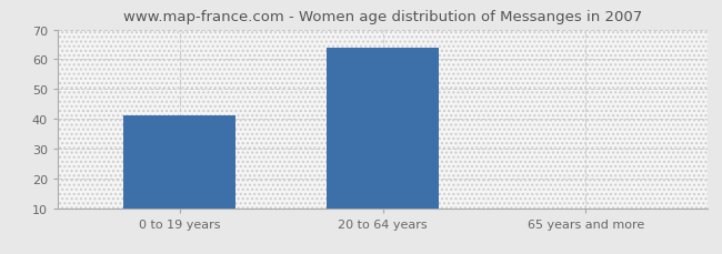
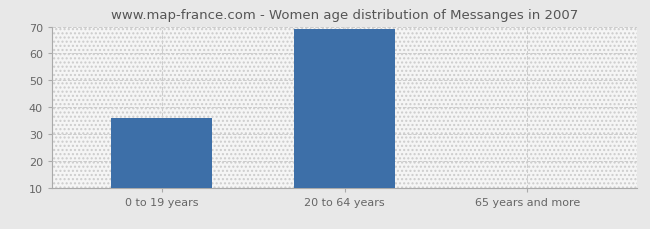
0 to 19 years: 41 -> 36
20 to 64 years: 64 -> 69
